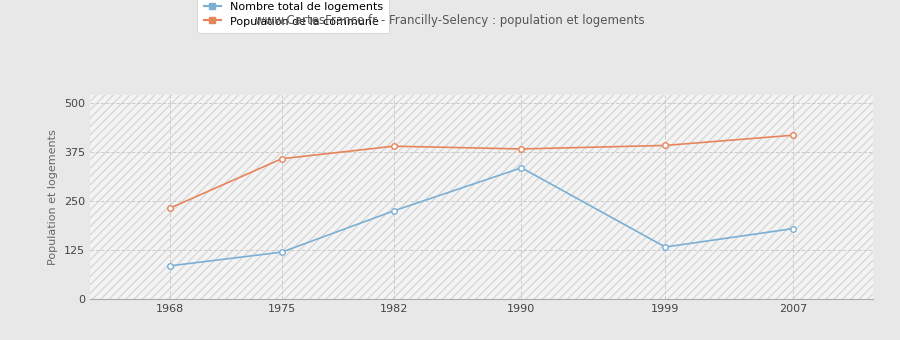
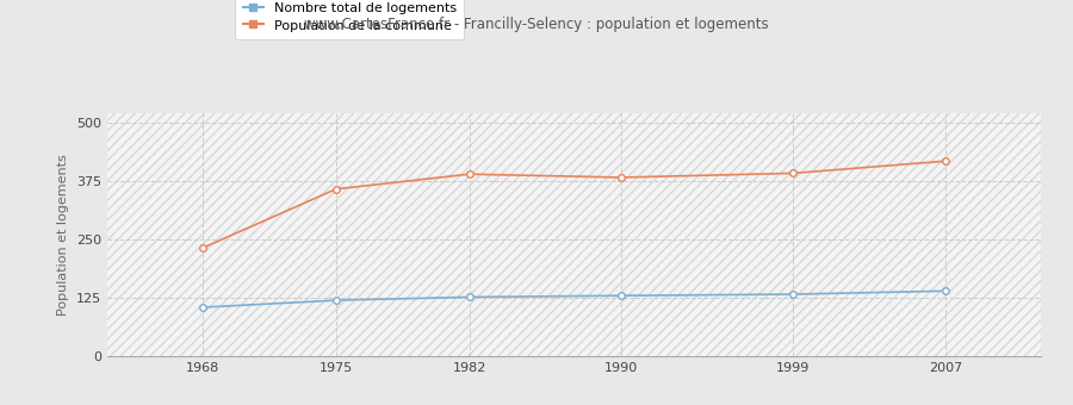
Nombre total de logements/1968: 85 -> 105
Nombre total de logements/1982: 225 -> 127
Nombre total de logements/1990: 335 -> 130
Nombre total de logements/2007: 180 -> 140
